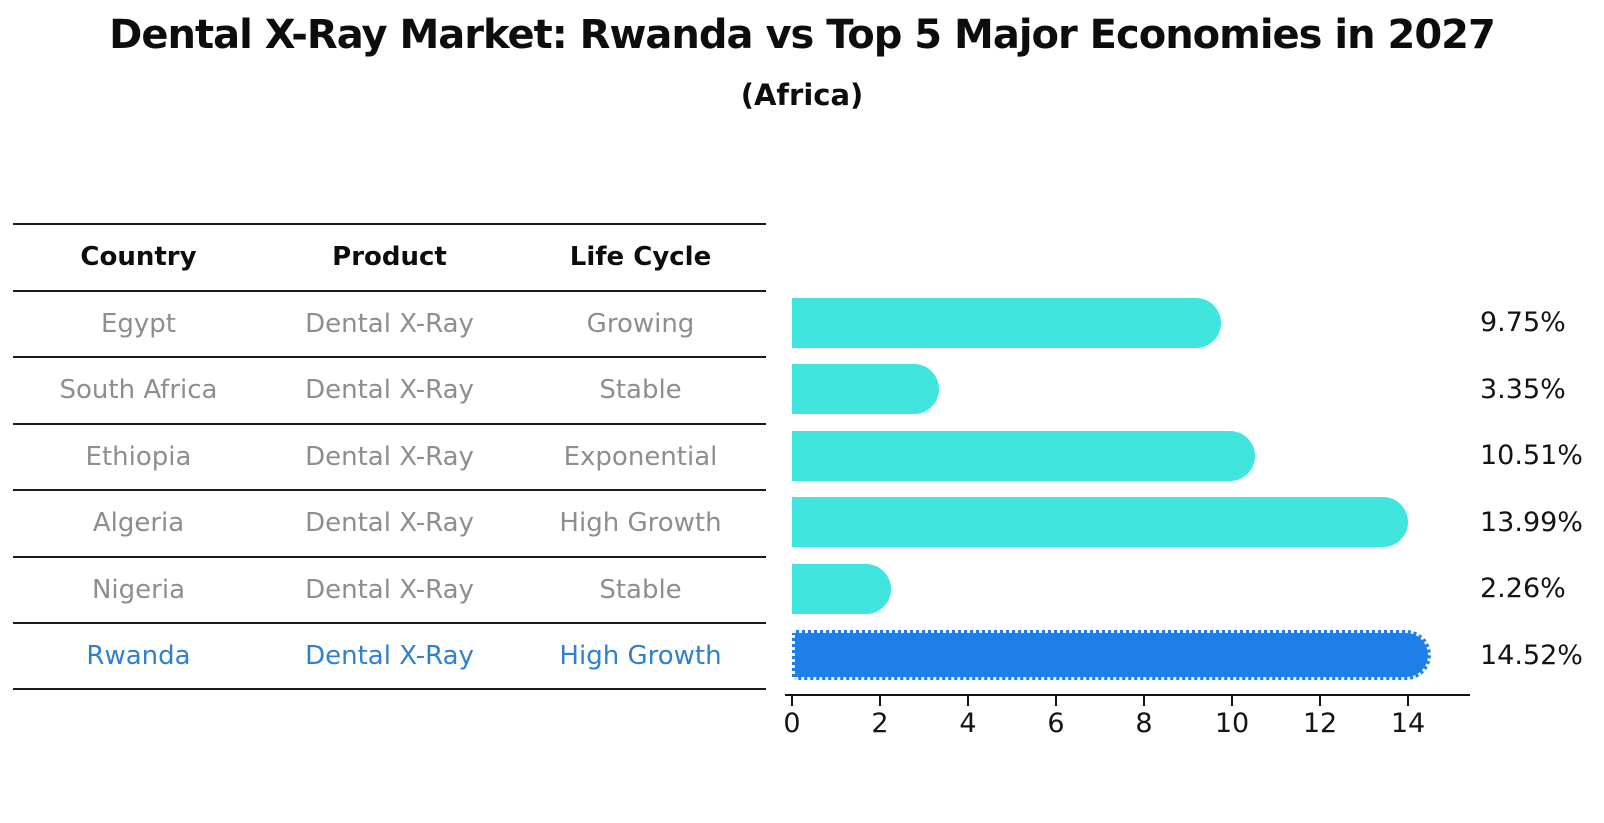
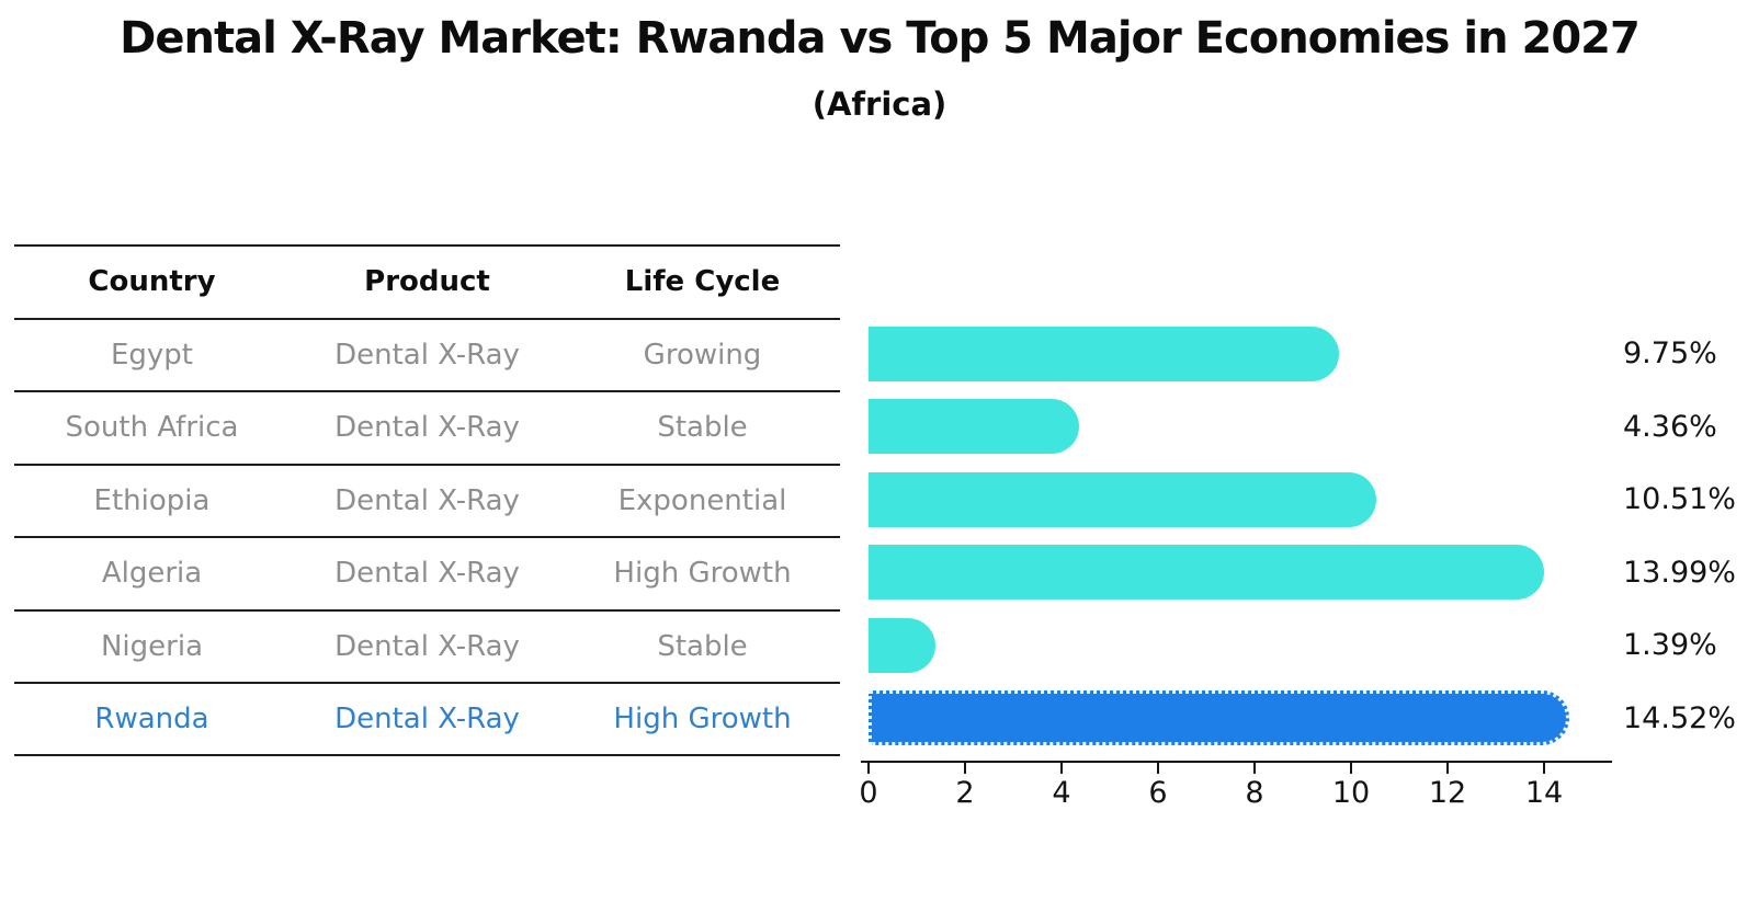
South Africa: 3.35% -> 4.36%
Nigeria: 2.26% -> 1.39%
